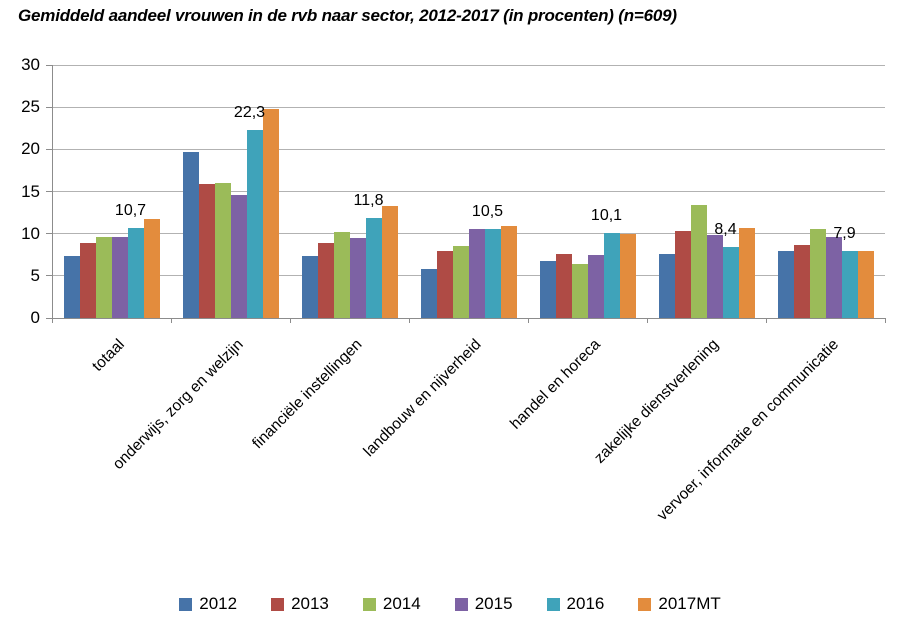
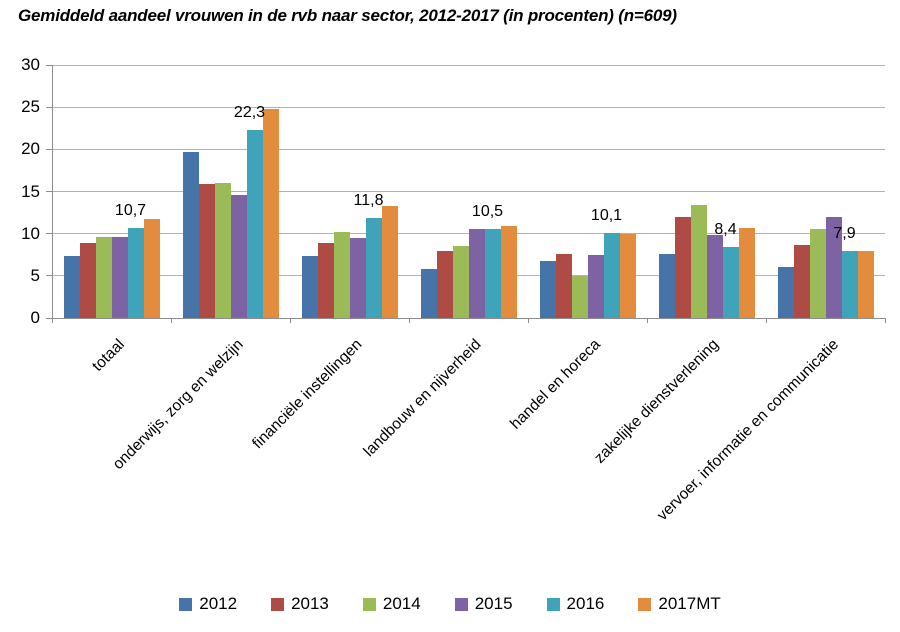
2014/handel en horeca: 6 -> 5
2013/zakelijke dienstverlening: 10 -> 12
2012/vervoer, informatie en communicatie: 8 -> 6
2015/vervoer, informatie en communicatie: 10 -> 12
